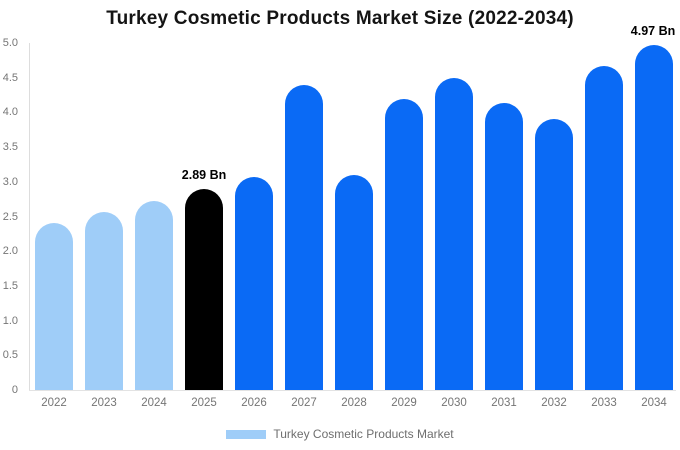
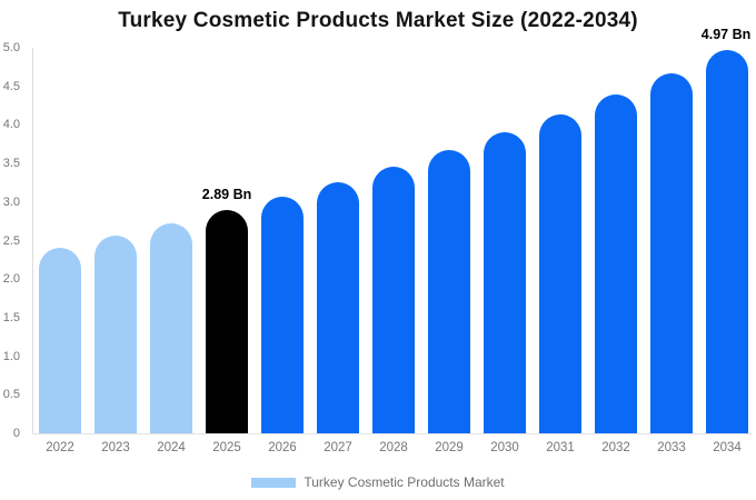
2027: 4.4 -> 3.3
2028: 3.1 -> 3.5
2029: 4.2 -> 3.7
2030: 4.5 -> 3.9
2032: 3.9 -> 4.4
